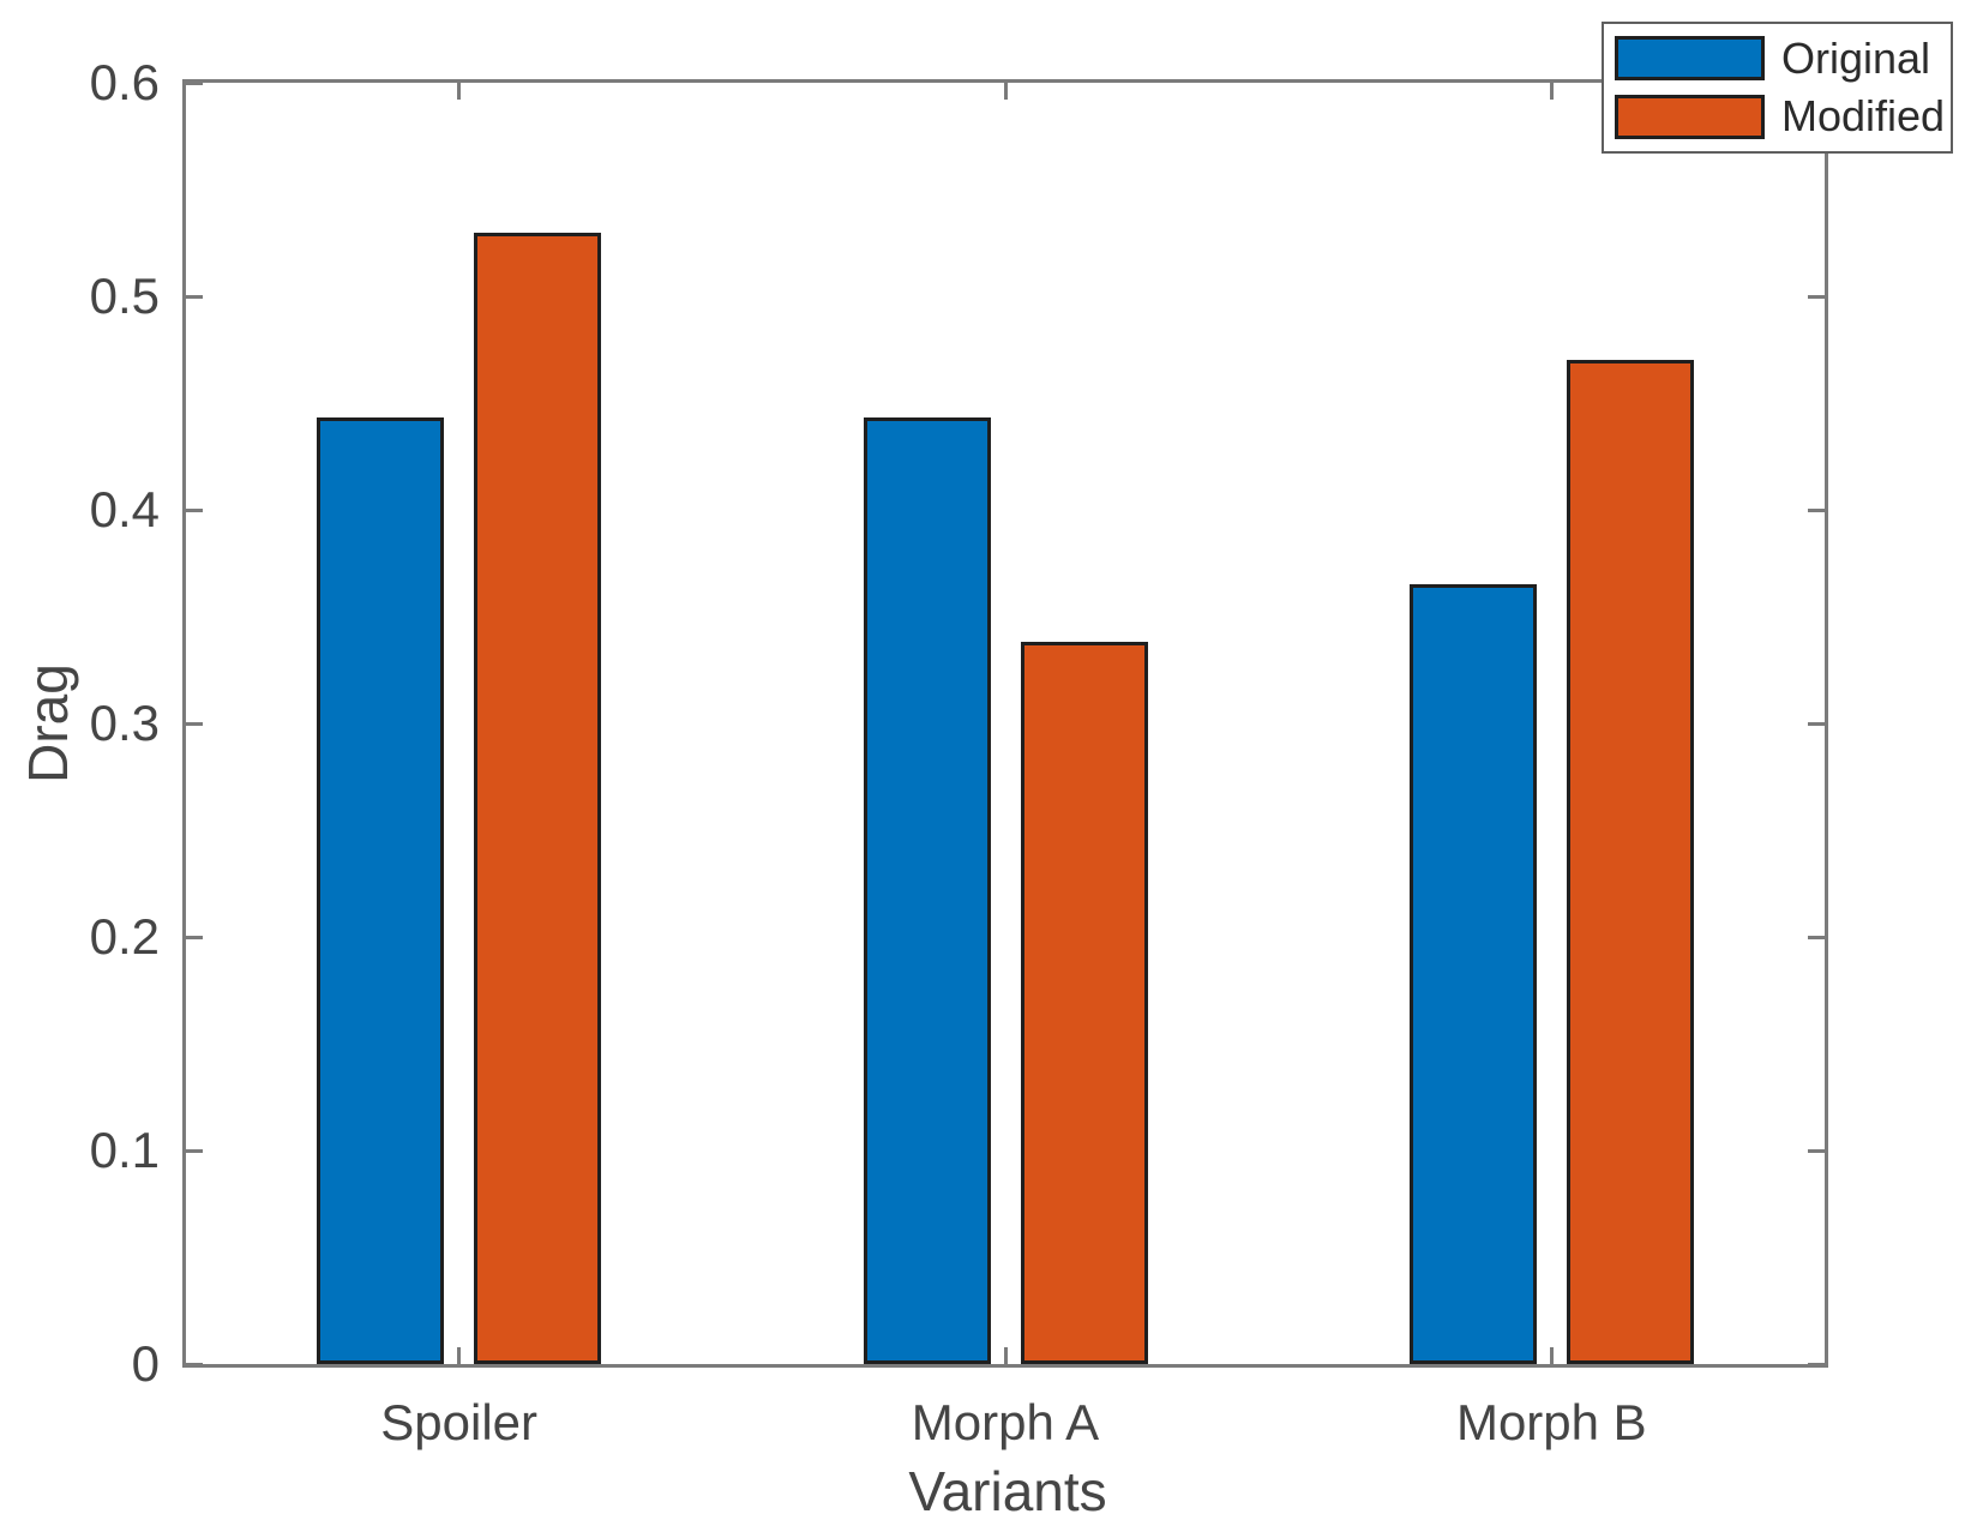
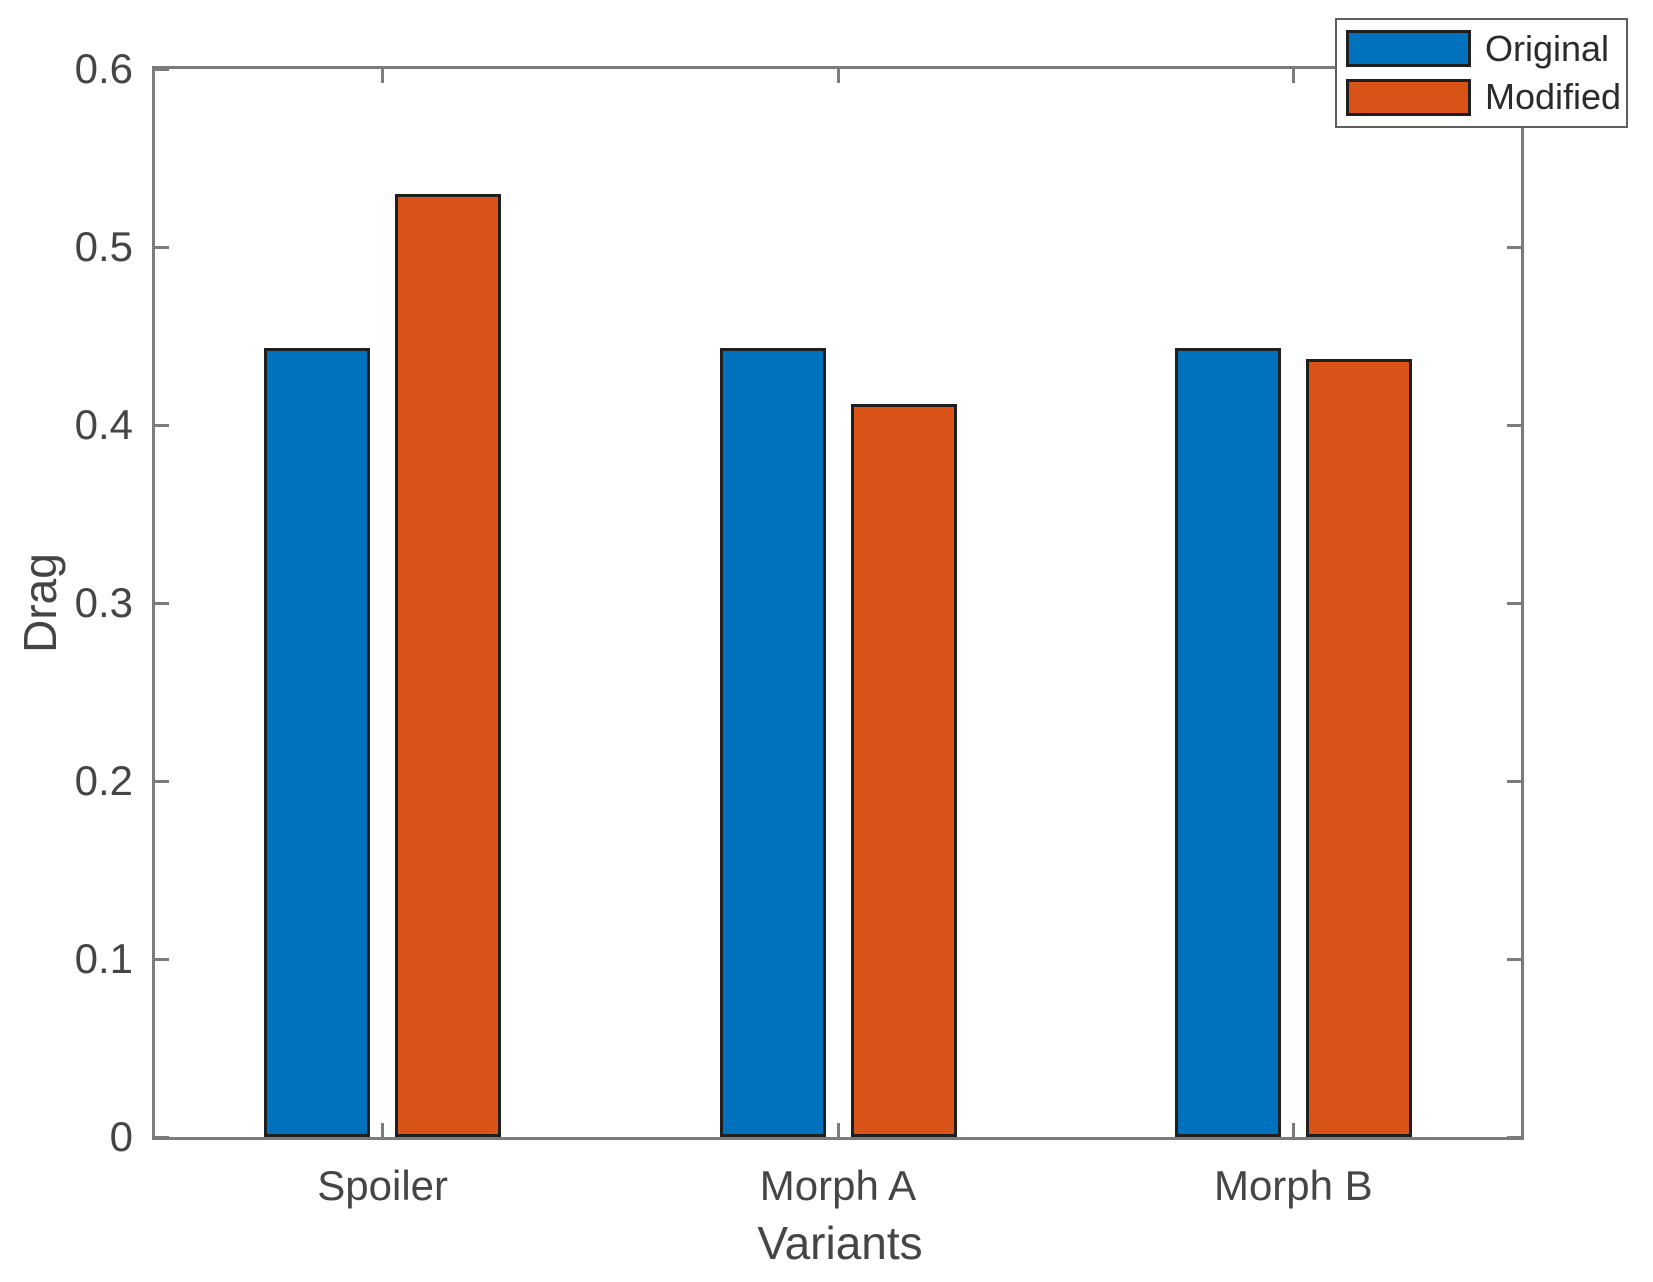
Modified/Morph A: 0.338 -> 0.412
Original/Morph B: 0.365 -> 0.443
Modified/Morph B: 0.470 -> 0.437
